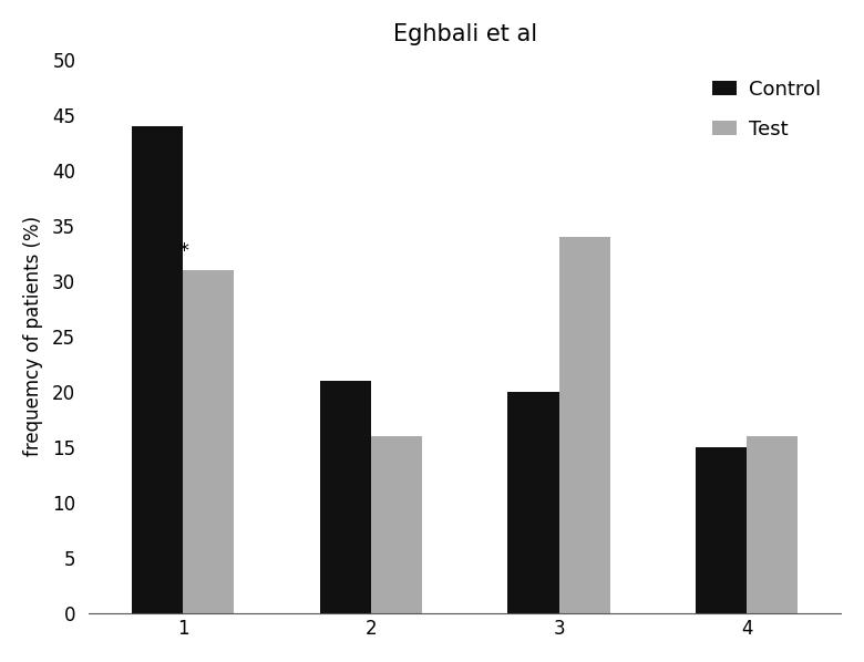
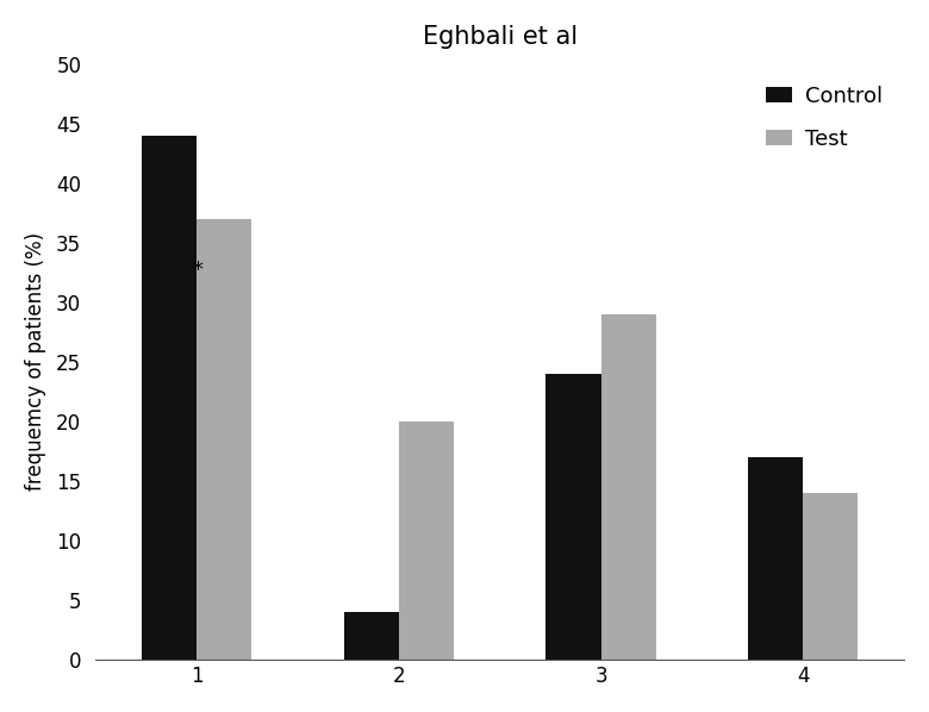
Test/1: 31 -> 37
Control/2: 21 -> 4
Test/2: 16 -> 20
Control/3: 20 -> 24
Test/3: 34 -> 29
Control/4: 15 -> 17
Test/4: 16 -> 14
